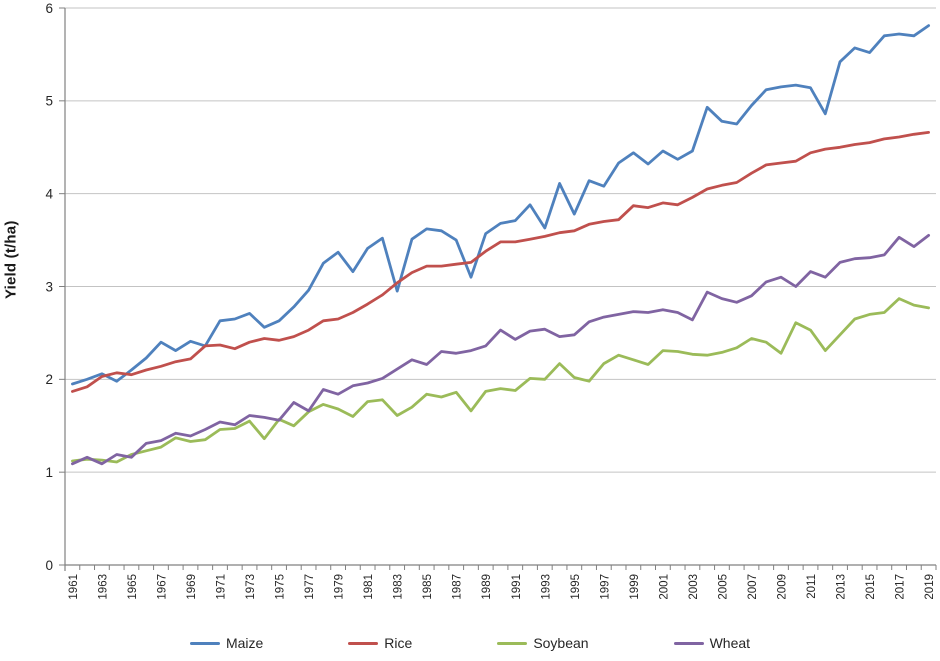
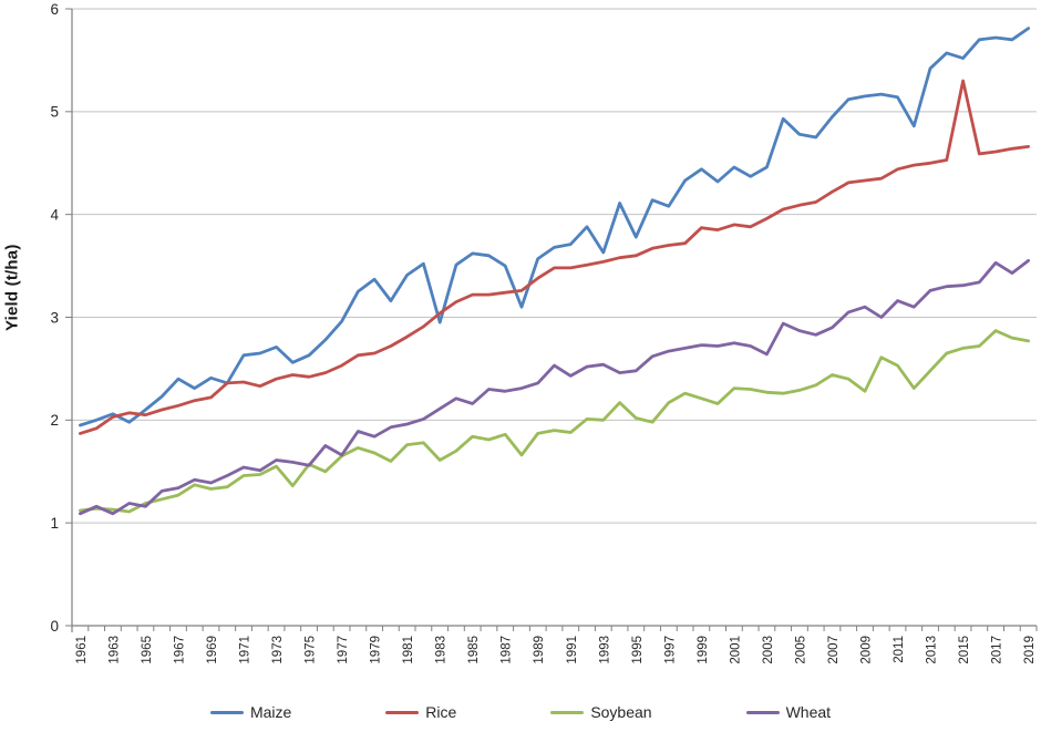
Rice/2015: 4.5 -> 5.3
